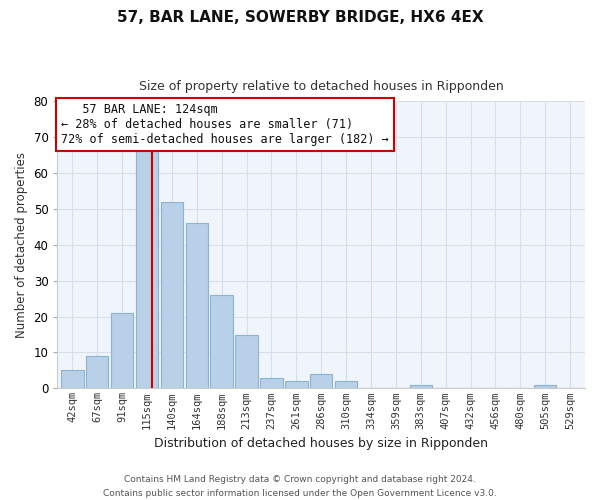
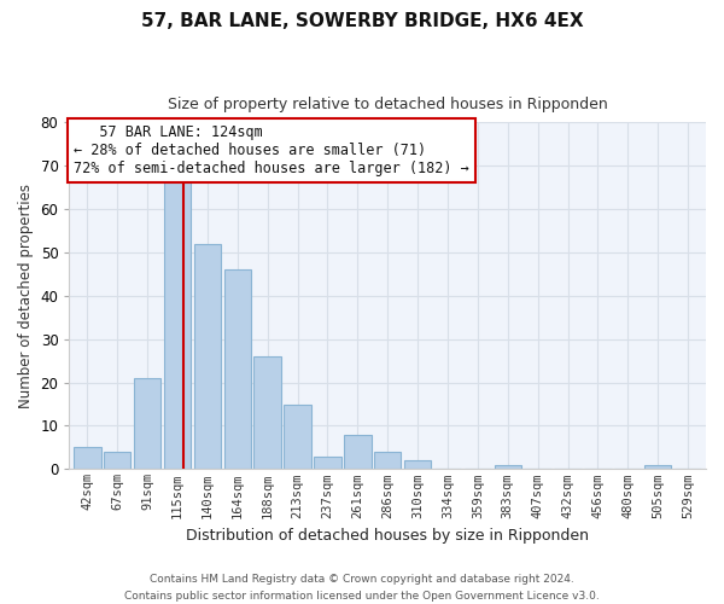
67sqm: 9 -> 4
261sqm: 2 -> 8
